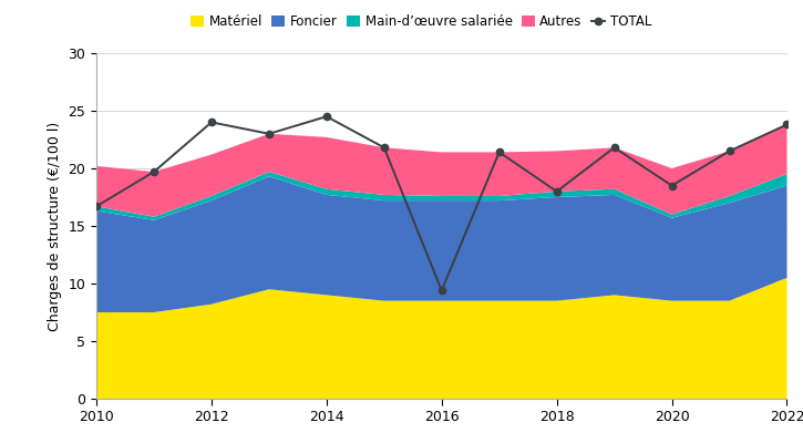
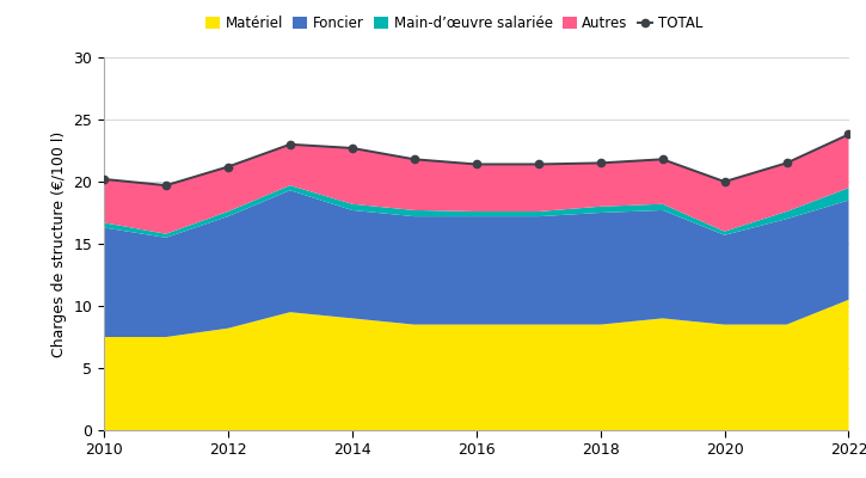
TOTAL/2010: 16.7 -> 20.2
TOTAL/2012: 24.0 -> 21.2
TOTAL/2014: 24.5 -> 22.7
TOTAL/2016: 9.4 -> 21.4
TOTAL/2018: 18.0 -> 21.5
TOTAL/2020: 18.5 -> 20.0
